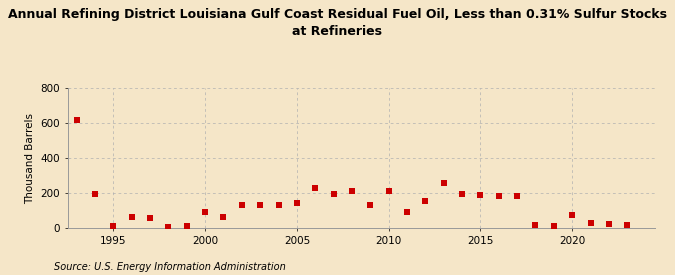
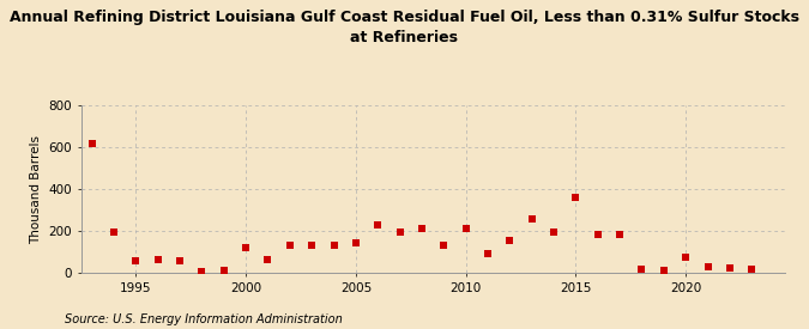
1995: 10 -> 60
2000: 90 -> 120
2015: 190 -> 360
